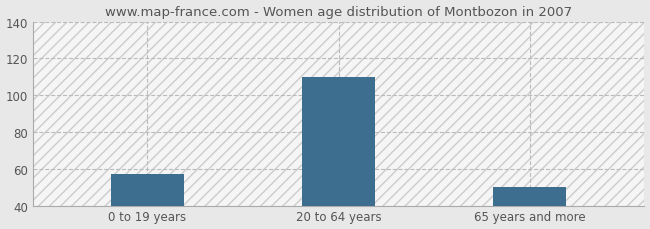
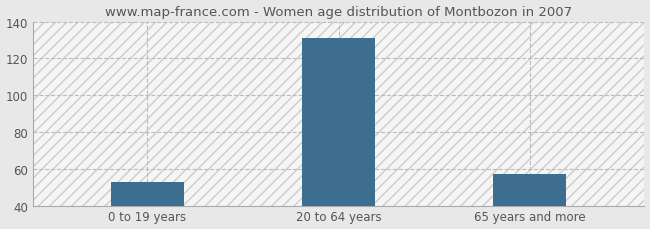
0 to 19 years: 57 -> 53
20 to 64 years: 110 -> 131
65 years and more: 50 -> 57
